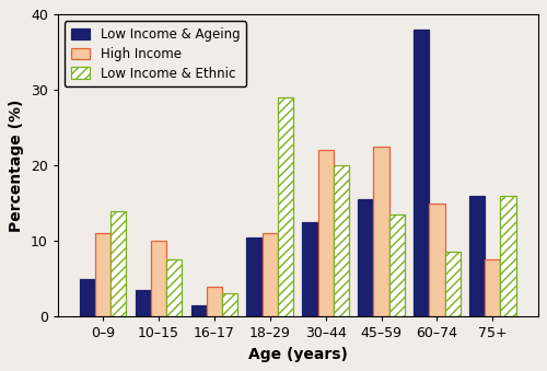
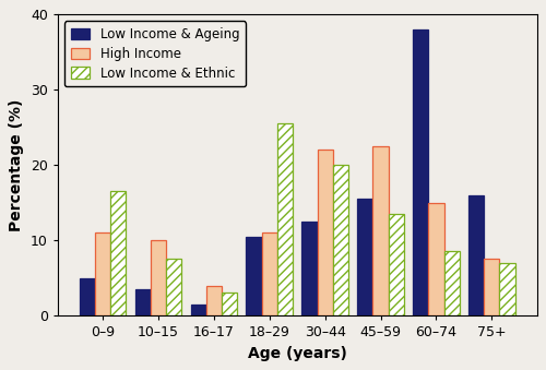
Low Income & Ethnic/0–9: 14.0 -> 16.5
Low Income & Ethnic/18–29: 29.0 -> 25.5
Low Income & Ethnic/75+: 16.0 -> 7.0
